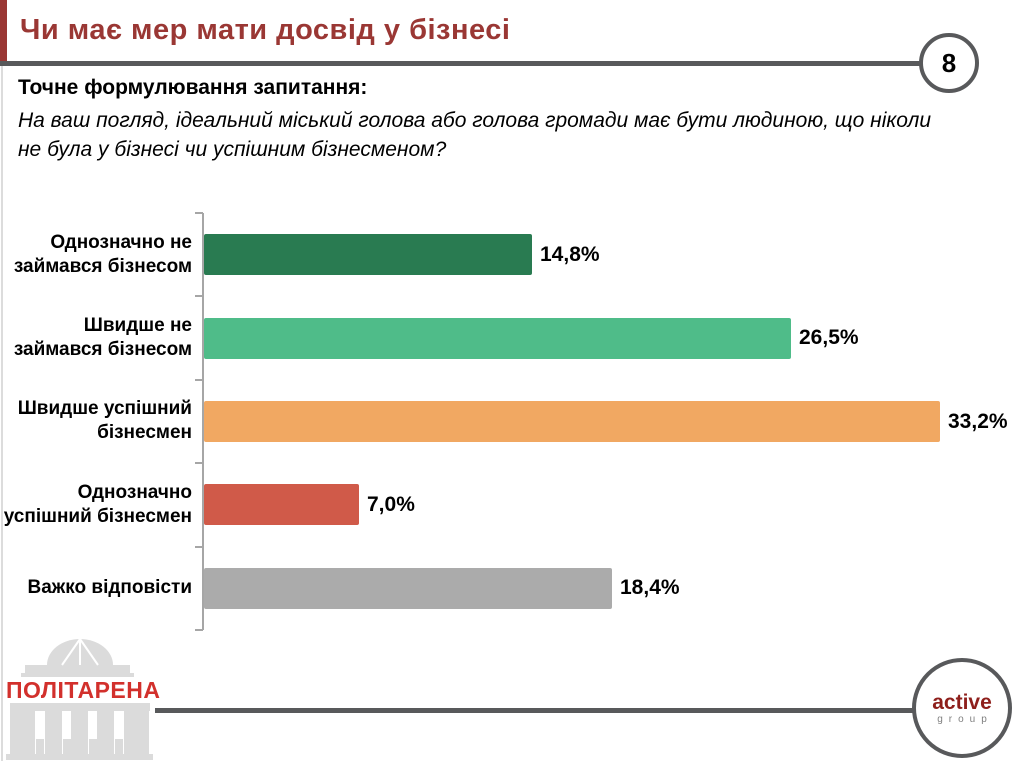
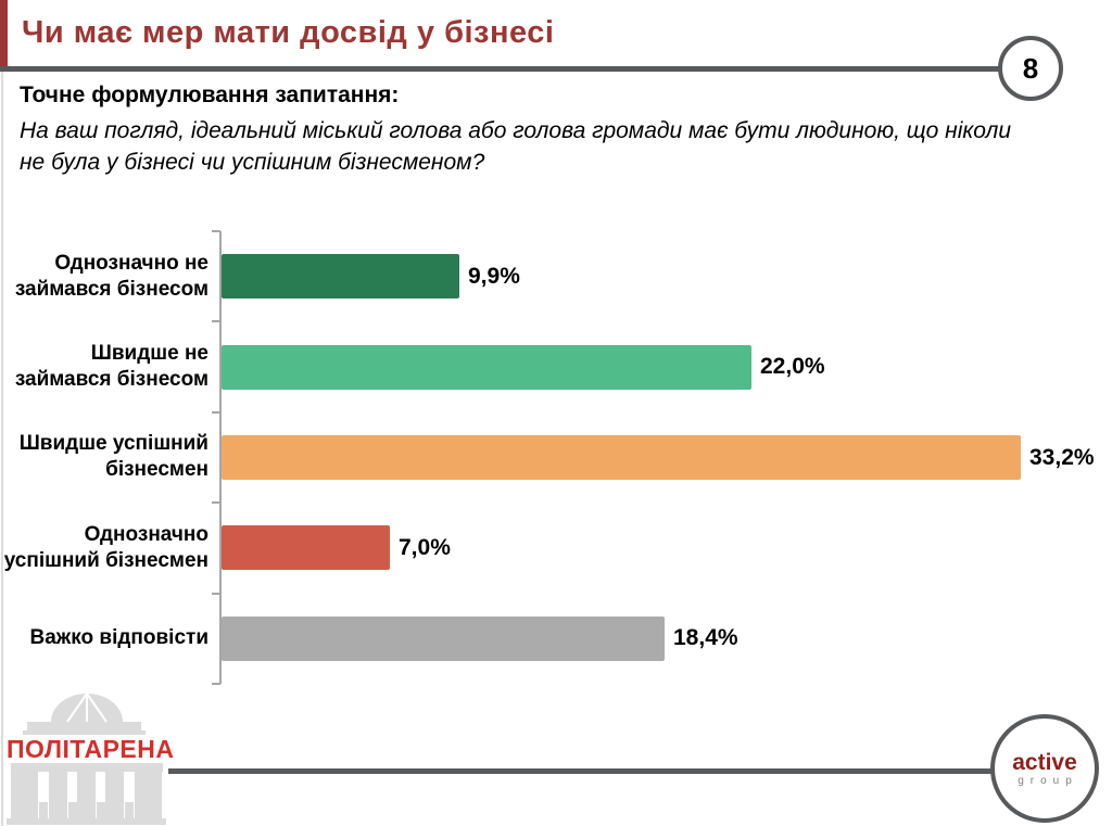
Однозначно не займався бізнесом: 14,8% -> 9,9%
Швидше не займався бізнесом: 26,5% -> 22,0%
